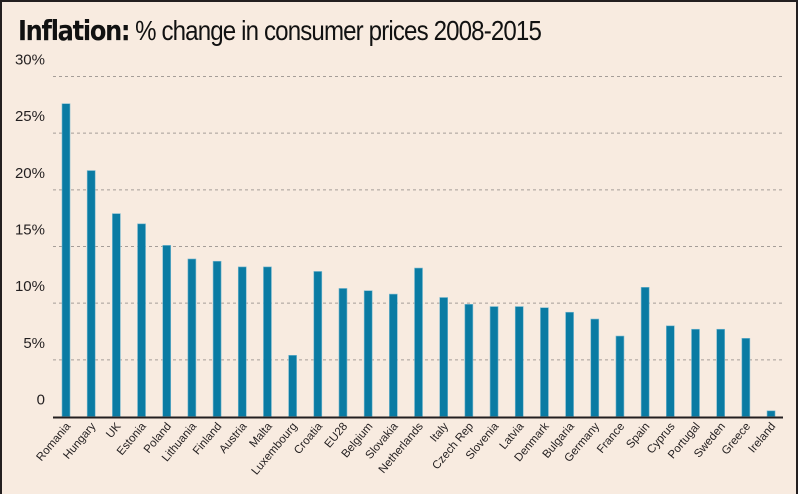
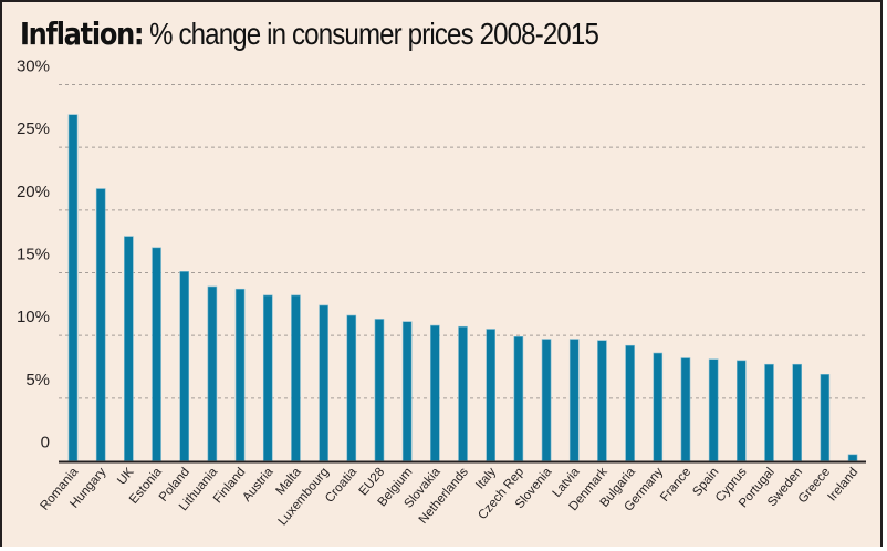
Luxembourg: 5.4% -> 12.4%
Croatia: 12.8% -> 11.6%
Netherlands: 13.1% -> 10.7%
France: 7.1% -> 8.2%
Spain: 11.4% -> 8.1%
